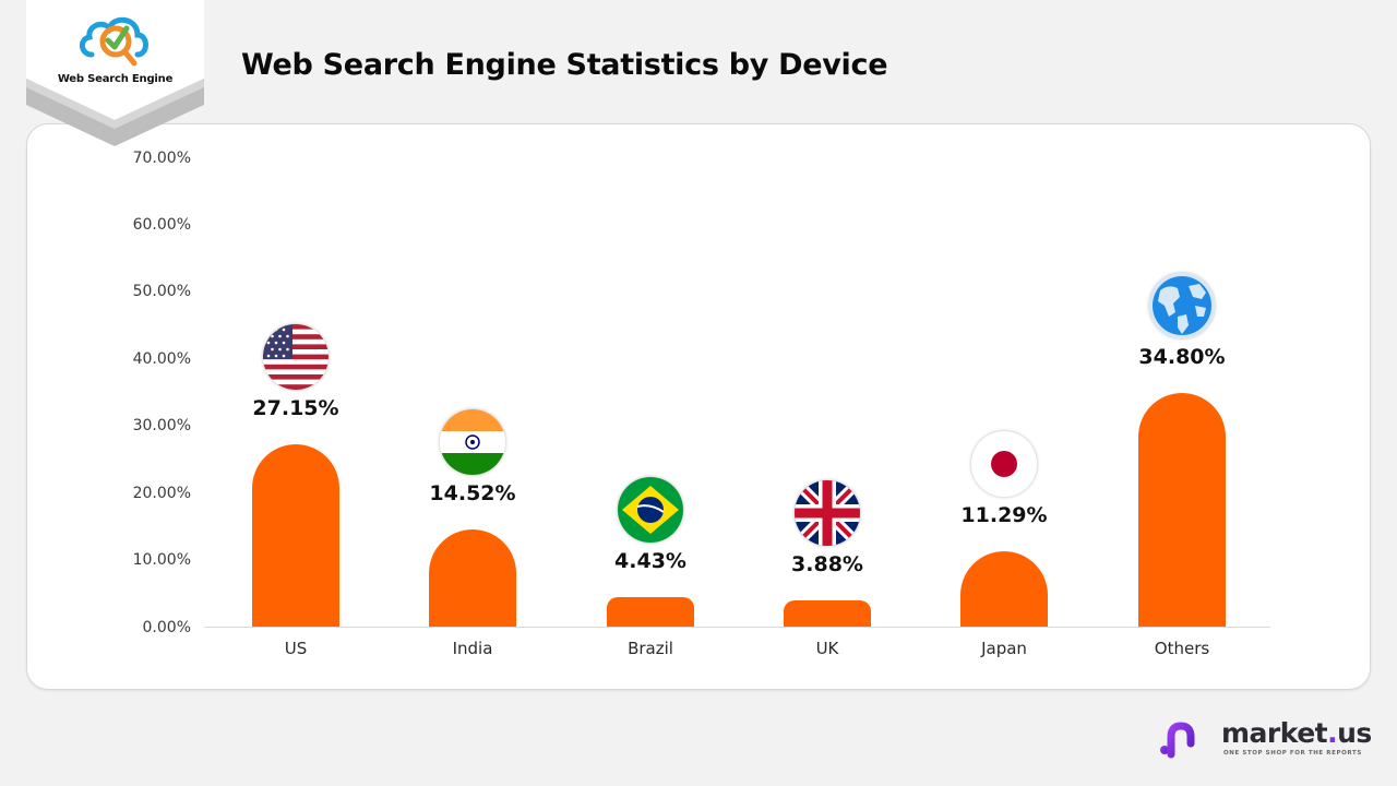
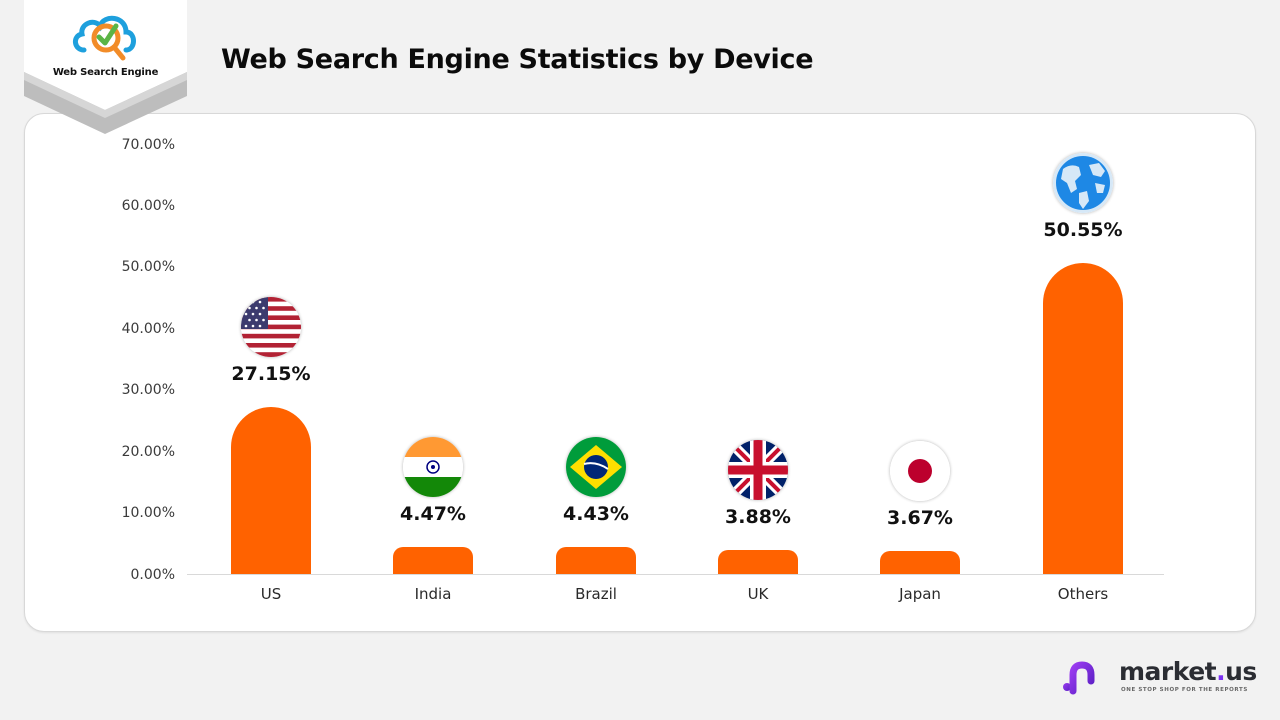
India: 14.52% -> 4.47%
Japan: 11.29% -> 3.67%
Others: 34.80% -> 50.55%
